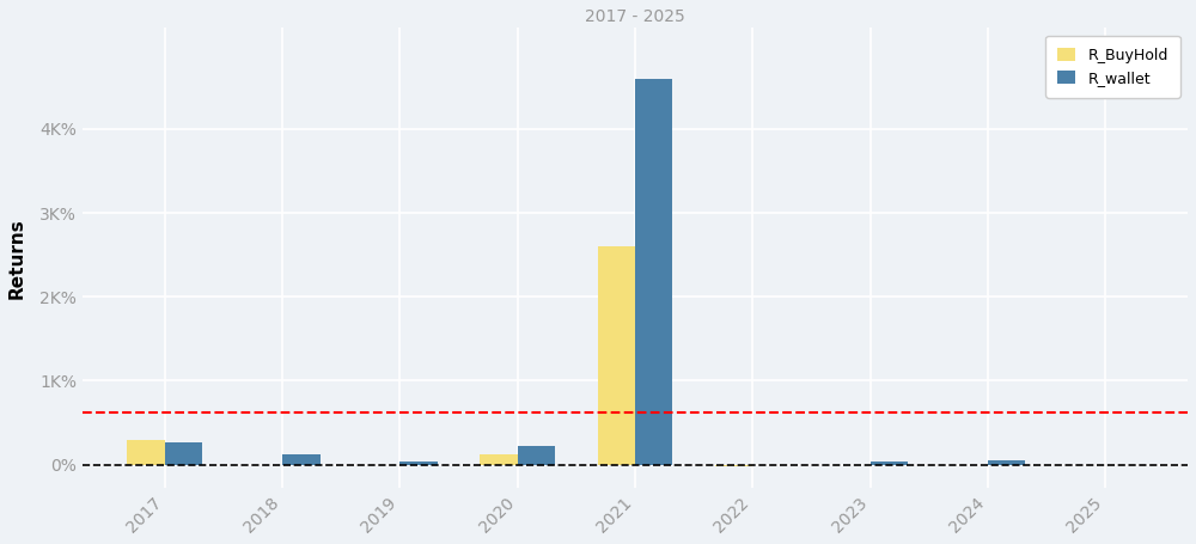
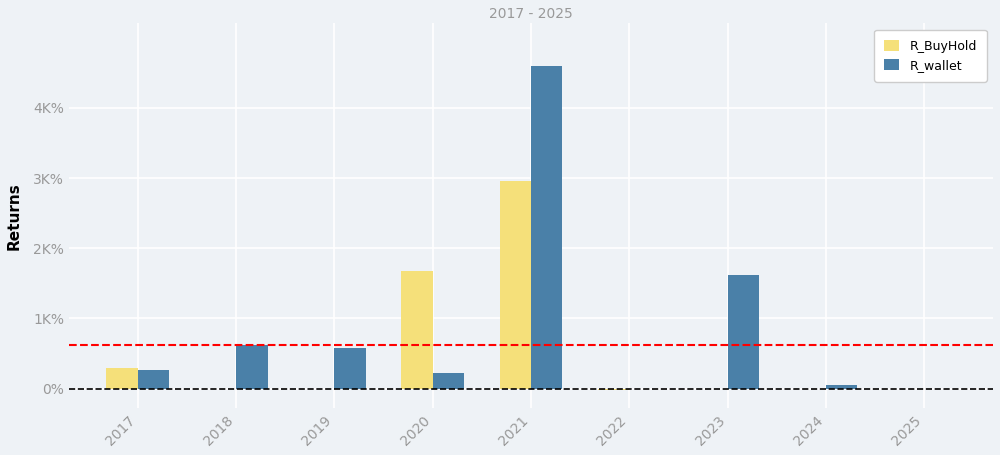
R_wallet/2018: 0.13K% -> 0.62K%
R_wallet/2019: 0.04K% -> 0.58K%
R_BuyHold/2020: 0.12K% -> 1.68K%
R_BuyHold/2021: 2.60K% -> 2.96K%
R_wallet/2023: 0.04K% -> 1.62K%
